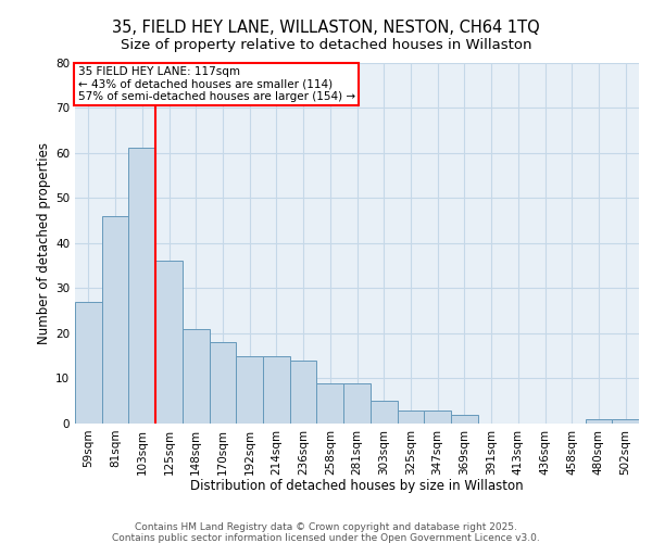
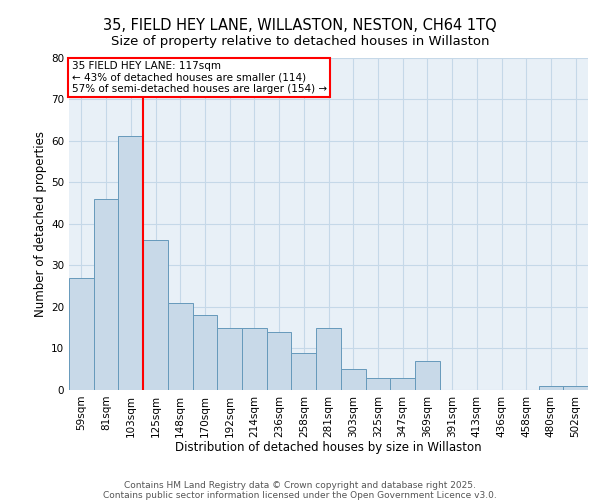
281sqm: 9 -> 15
369sqm: 2 -> 7
